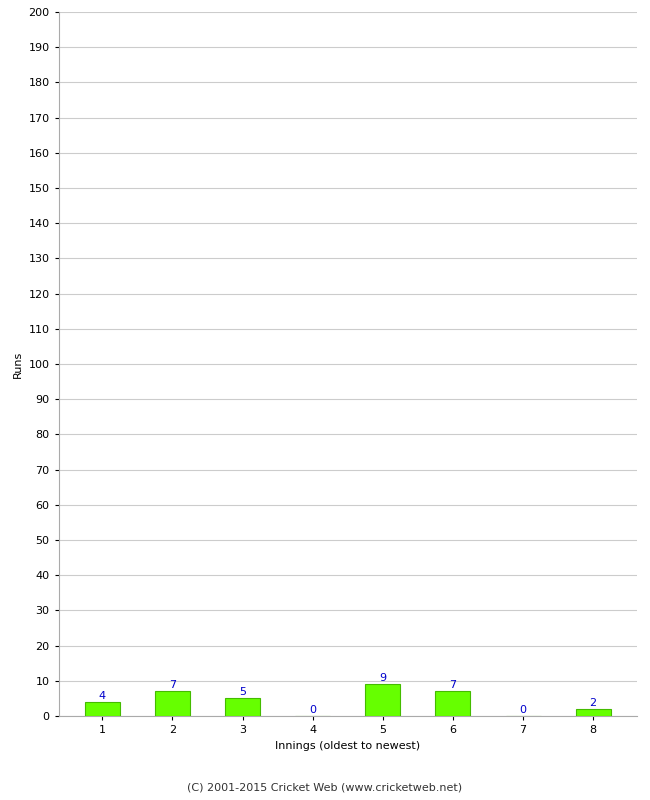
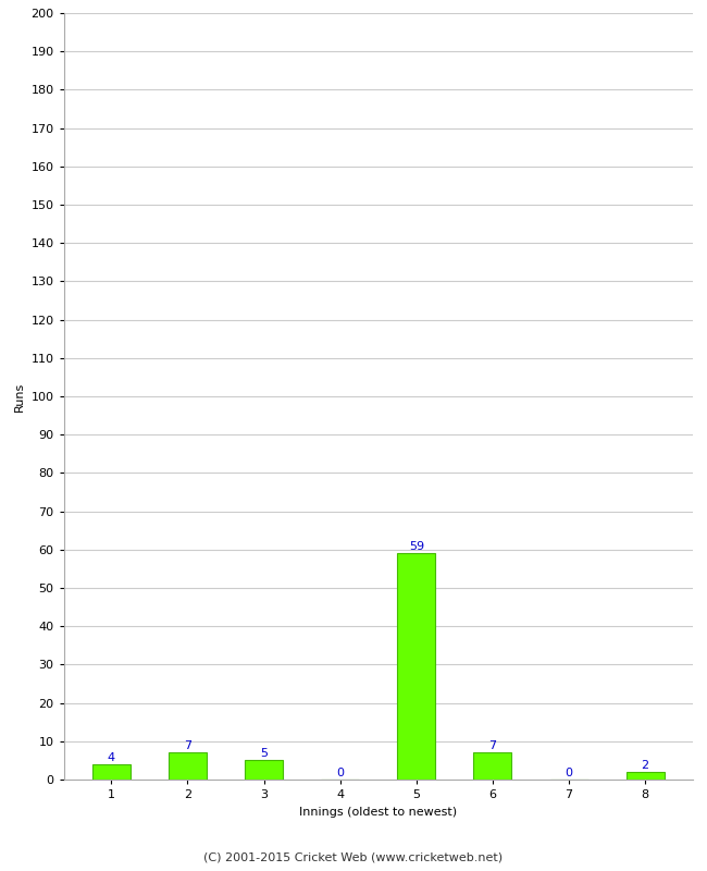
5: 9 -> 59
